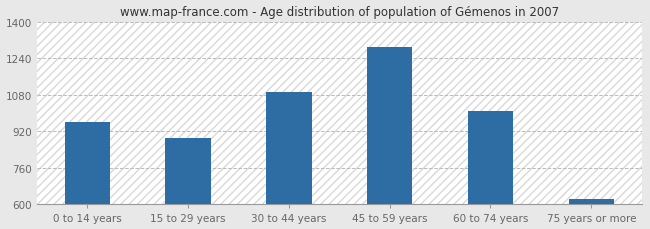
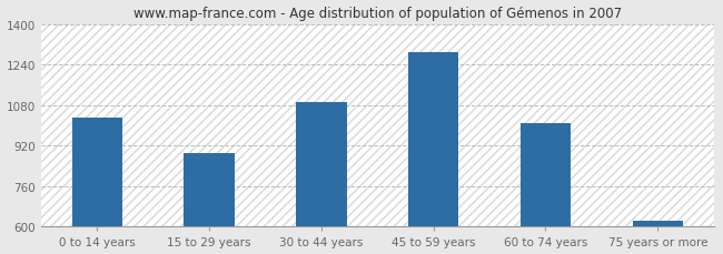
0 to 14 years: 960 -> 1030
